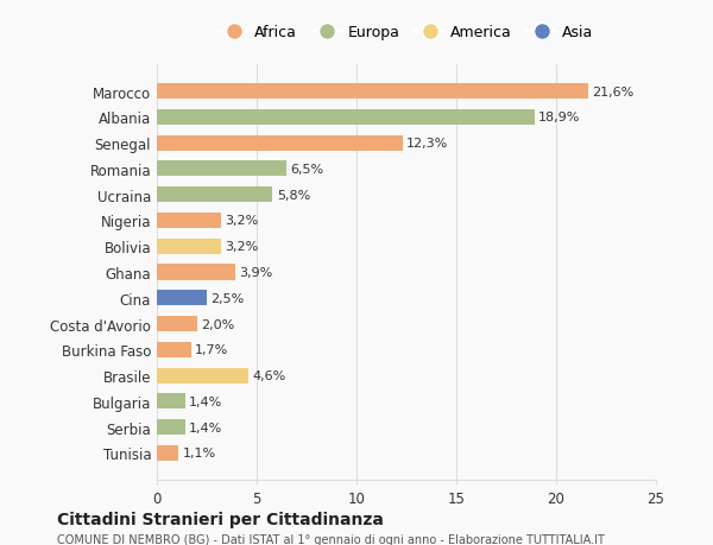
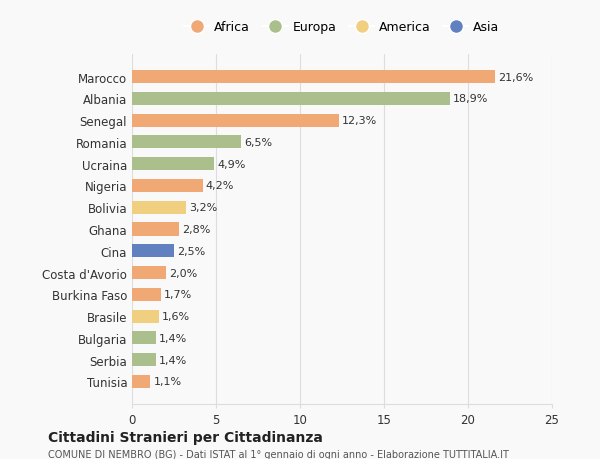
Ucraina: 5,8% -> 4,9%
Nigeria: 3,2% -> 4,2%
Ghana: 3,9% -> 2,8%
Brasile: 4,6% -> 1,6%
